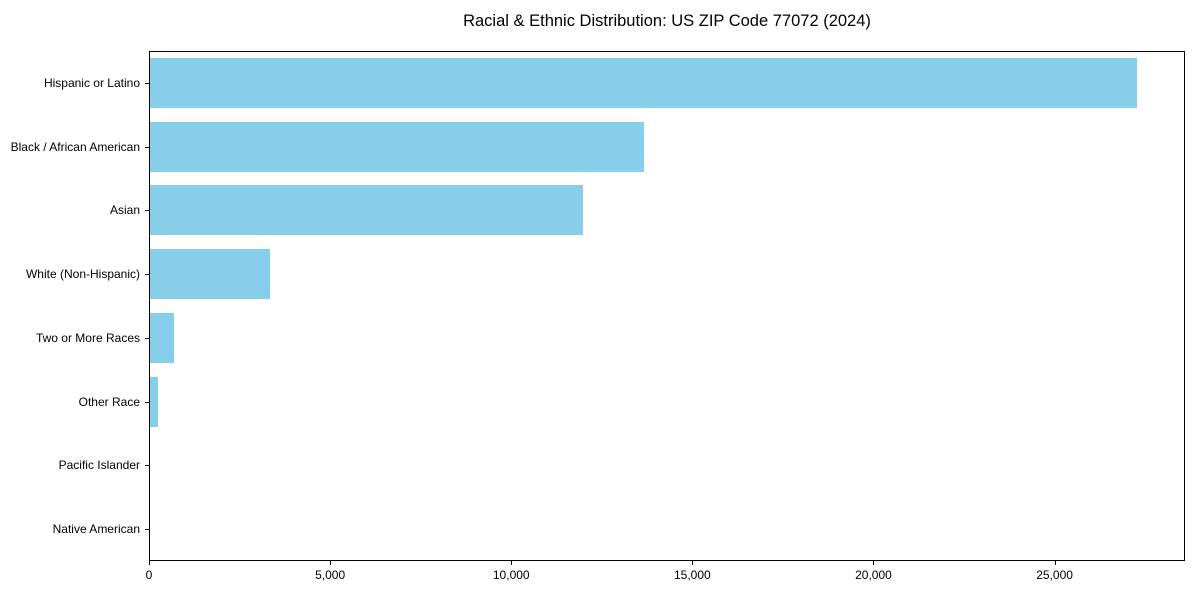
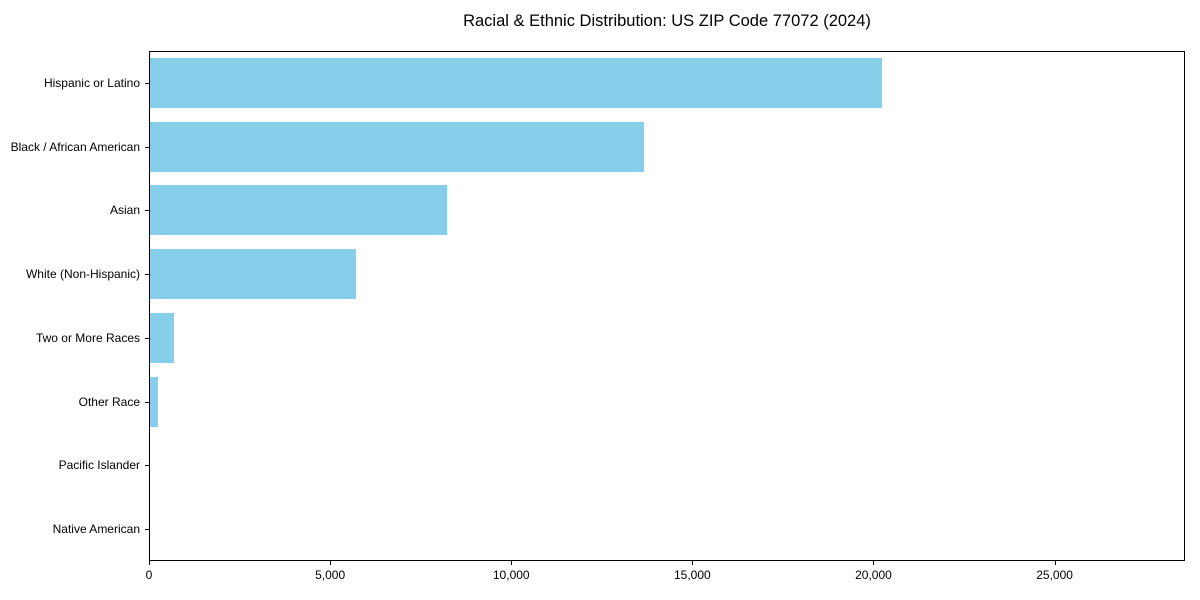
Hispanic or Latino: 27200 -> 20200
Asian: 12000 -> 8200
White (Non-Hispanic): 3300 -> 5700
